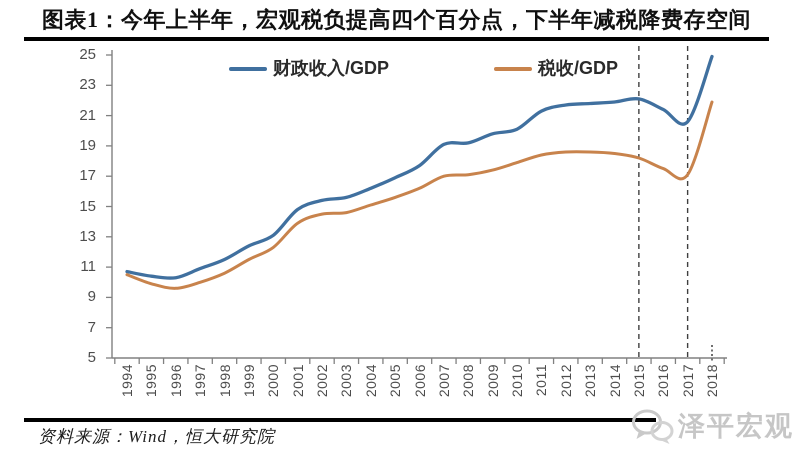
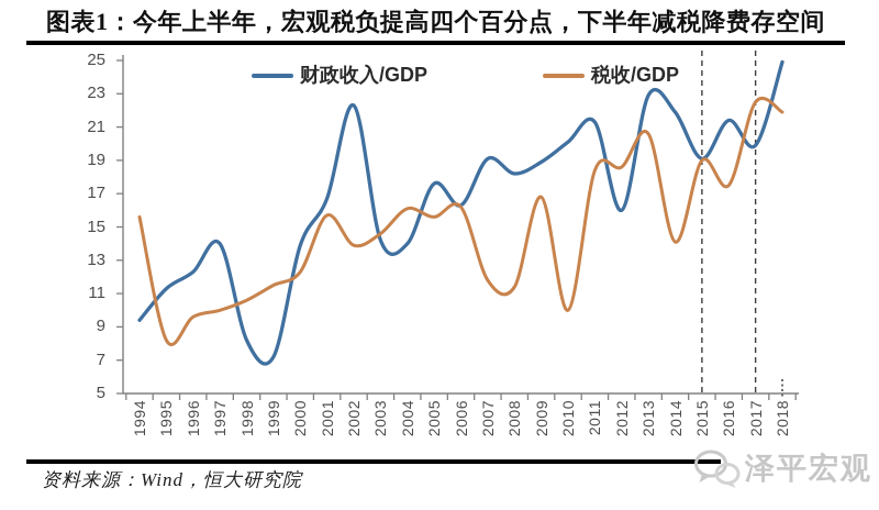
财政收入/GDP/1994: 10.7 -> 9.4
税收/GDP/1994: 10.5 -> 15.6
财政收入/GDP/1995: 10.4 -> 11.3
税收/GDP/1995: 9.9 -> 8.2
财政收入/GDP/1996: 10.3 -> 12.3
财政收入/GDP/1997: 10.9 -> 14.0
财政收入/GDP/1998: 11.5 -> 8.2
财政收入/GDP/1999: 12.4 -> 7.2
财政收入/GDP/2000: 13.1 -> 13.9
财政收入/GDP/2001: 14.8 -> 16.7
税收/GDP/2001: 13.9 -> 15.7
财政收入/GDP/2002: 15.4 -> 22.3
税收/GDP/2002: 14.5 -> 13.9
财政收入/GDP/2003: 15.6 -> 14.2
财政收入/GDP/2004: 16.2 -> 14.0
税收/GDP/2004: 15.1 -> 16.1
财政收入/GDP/2005: 16.9 -> 17.6
财政收入/GDP/2006: 17.7 -> 16.3
税收/GDP/2007: 17.0 -> 11.8
财政收入/GDP/2008: 19.2 -> 18.2
税收/GDP/2008: 17.1 -> 11.4
财政收入/GDP/2009: 19.8 -> 18.9
税收/GDP/2009: 17.4 -> 16.8
税收/GDP/2010: 17.9 -> 10.0
财政收入/GDP/2012: 21.7 -> 16.0
财政收入/GDP/2013: 21.8 -> 22.9
税收/GDP/2013: 18.6 -> 20.6
税收/GDP/2014: 18.5 -> 14.1
财政收入/GDP/2015: 22.1 -> 19.1
税收/GDP/2015: 18.2 -> 19.0
财政收入/GDP/2017: 20.6 -> 19.9
税收/GDP/2017: 17.1 -> 22.5
